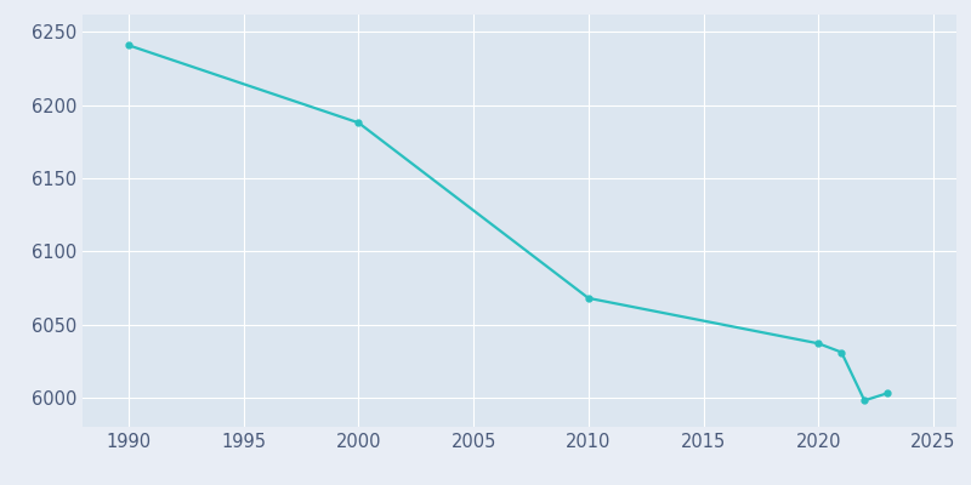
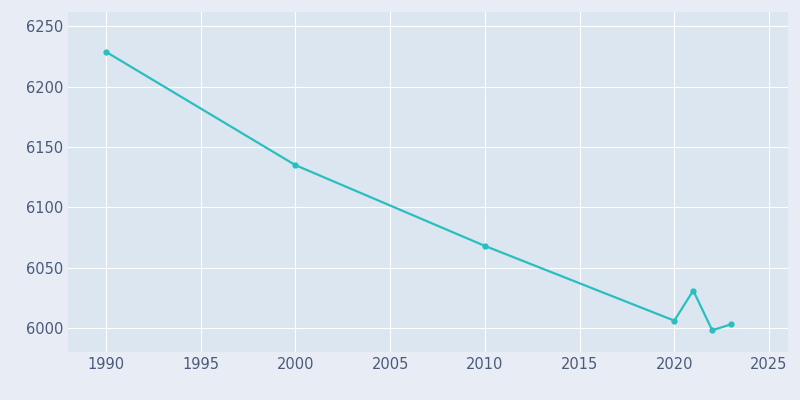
1990: 6241 -> 6229
2000: 6188 -> 6135
2020: 6037 -> 6006
